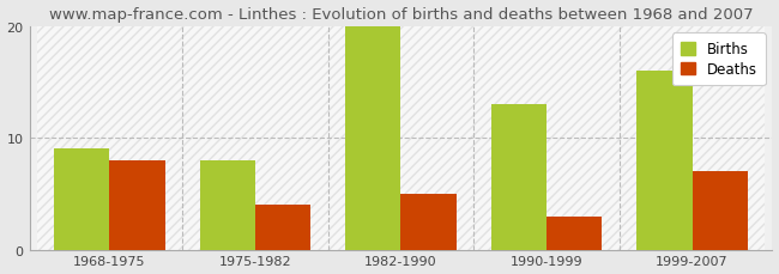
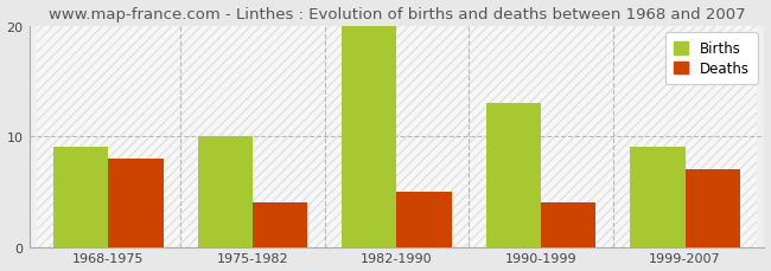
Births/1975-1982: 8 -> 10
Deaths/1990-1999: 3 -> 4
Births/1999-2007: 16 -> 9
